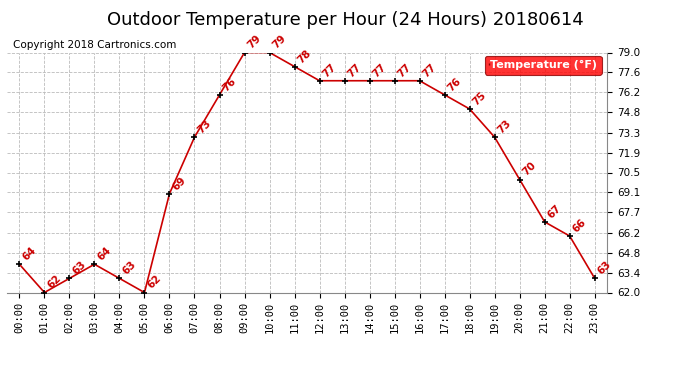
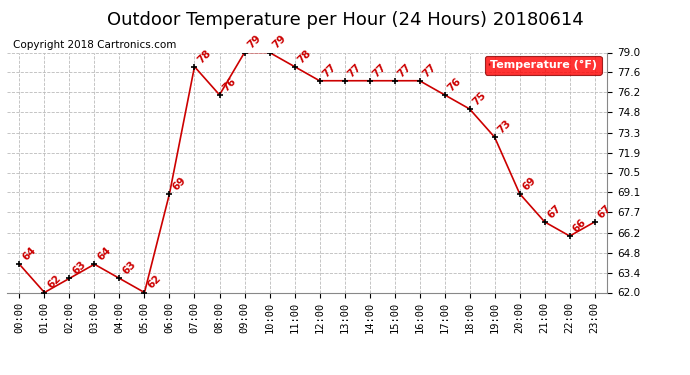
07:00: 73 -> 78
20:00: 70 -> 69
23:00: 63 -> 67
